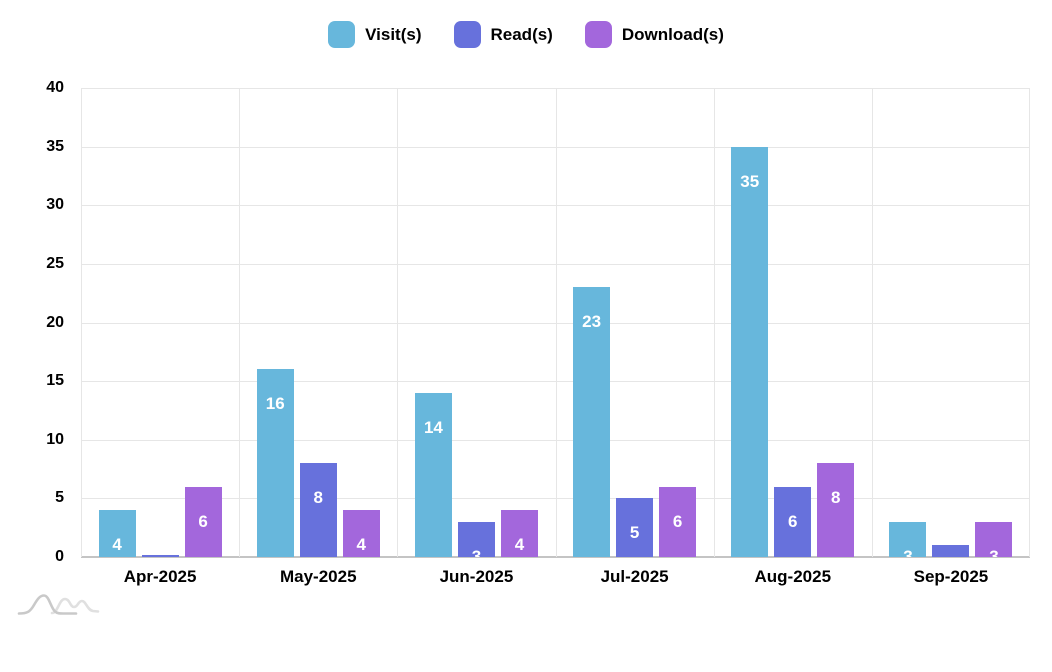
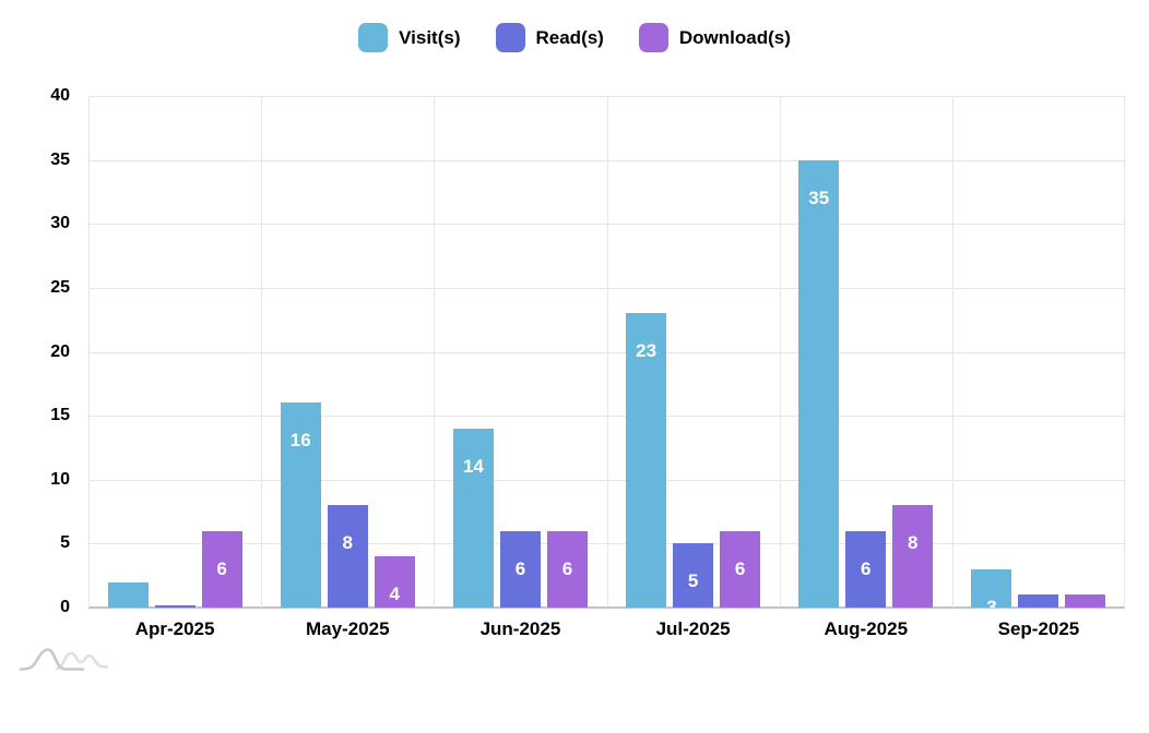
Visit(s)/Apr-2025: 4 -> 2
Read(s)/Jun-2025: 3 -> 6
Download(s)/Jun-2025: 4 -> 6
Download(s)/Sep-2025: 3 -> 1
